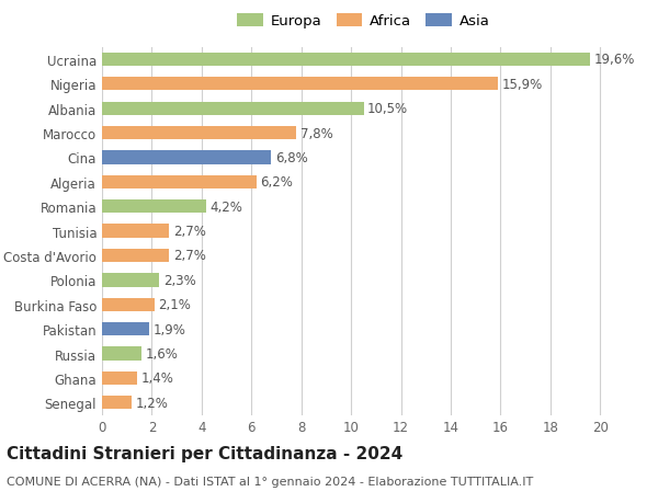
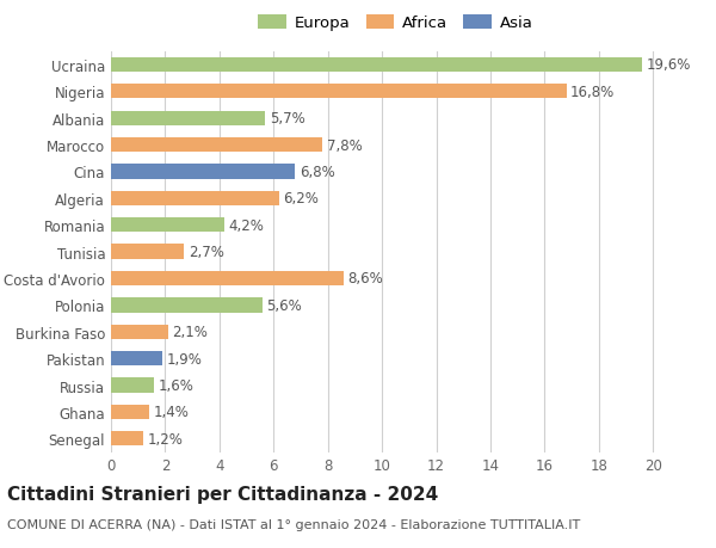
Nigeria: 15,9% -> 16,8%
Albania: 10,5% -> 5,7%
Costa d'Avorio: 2,7% -> 8,6%
Polonia: 2,3% -> 5,6%
